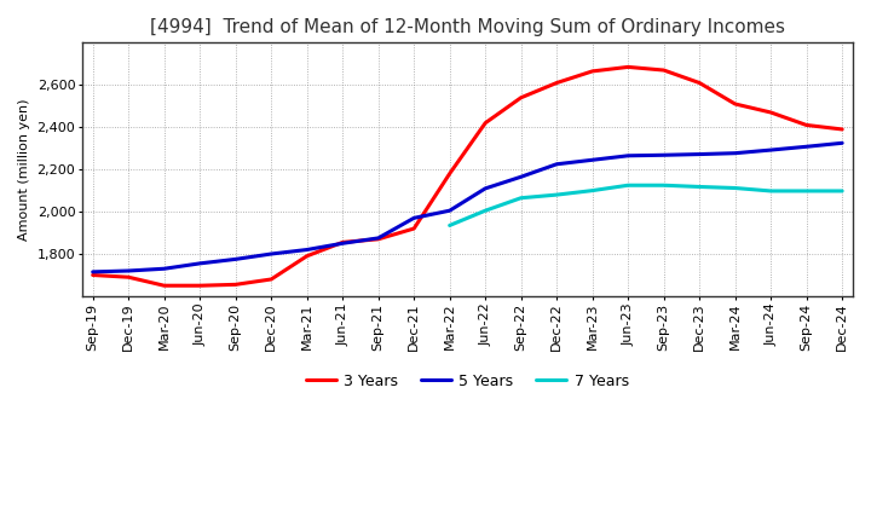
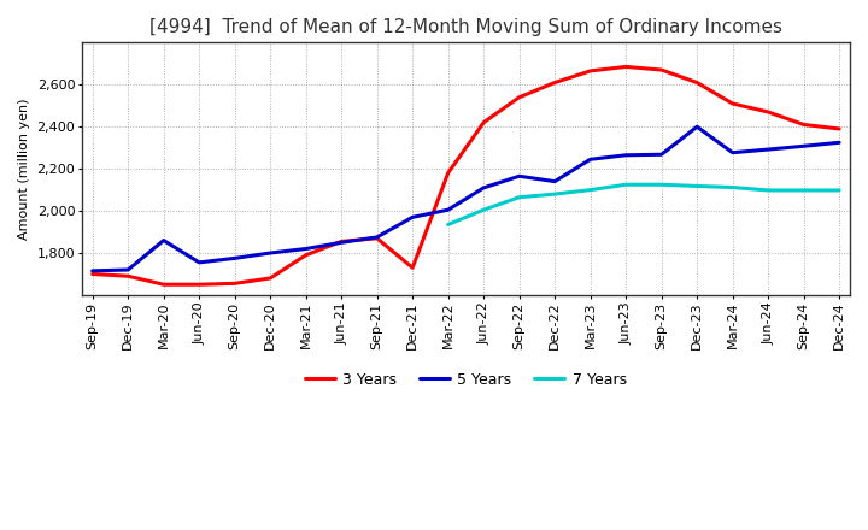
5 Years/Mar-20: 1,730 -> 1,860
3 Years/Dec-21: 1,920 -> 1,730
5 Years/Dec-22: 2,220 -> 2,140
5 Years/Dec-23: 2,270 -> 2,400
